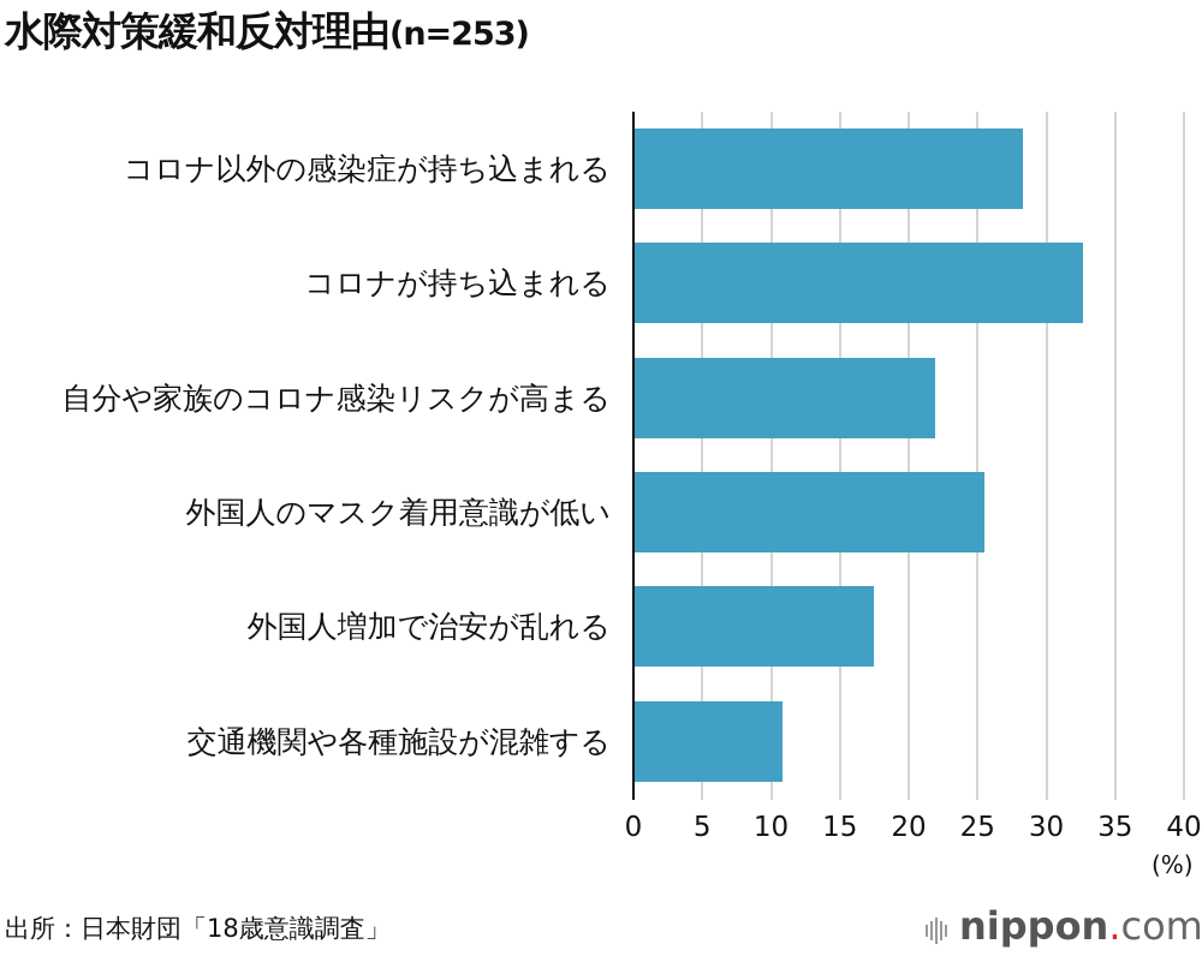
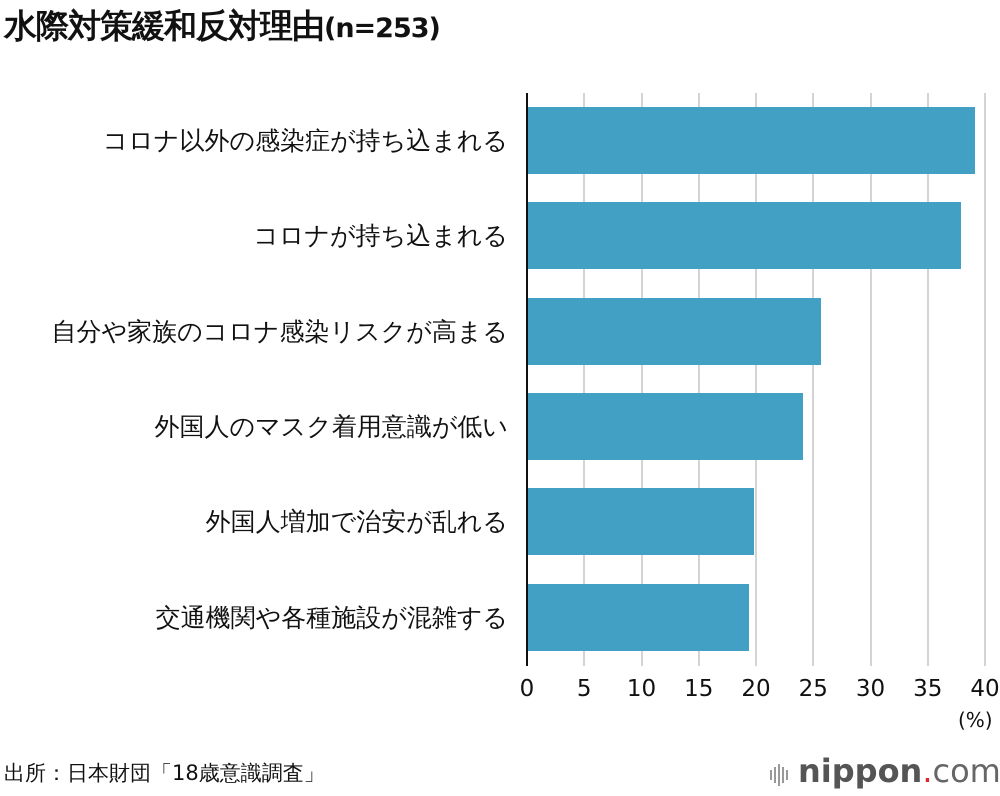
コロナ以外の感染症が持ち込まれる: 28.3 -> 39.1
コロナが持ち込まれる: 32.7 -> 37.9
自分や家族のコロナ感染リスクが高まる: 21.9 -> 25.7
外国人のマスク着用意識が低い: 25.5 -> 24.1
外国人増加で治安が乱れる: 17.5 -> 19.8
交通機関や各種施設が混雑する: 10.8 -> 19.4
